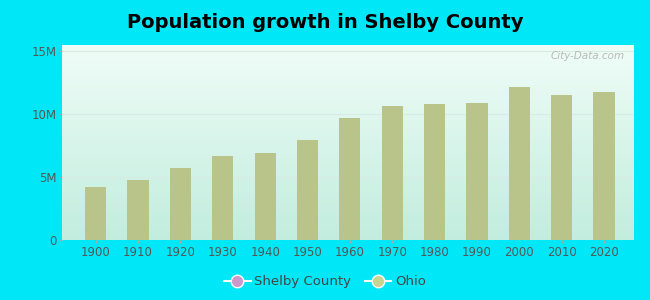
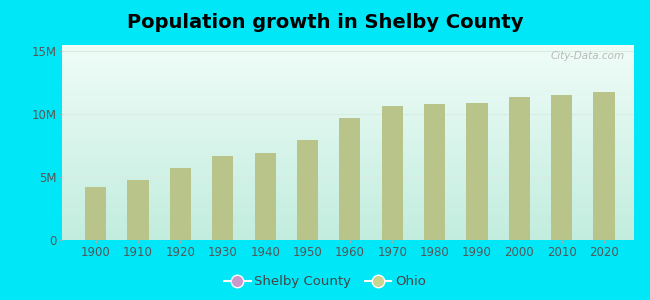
2000: 12.2M -> 11.4M
